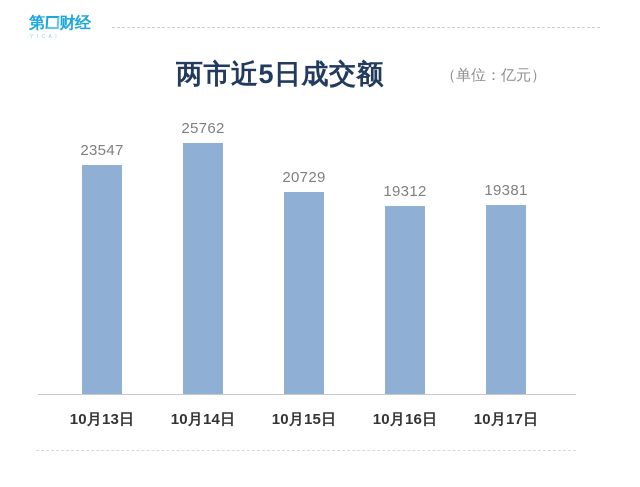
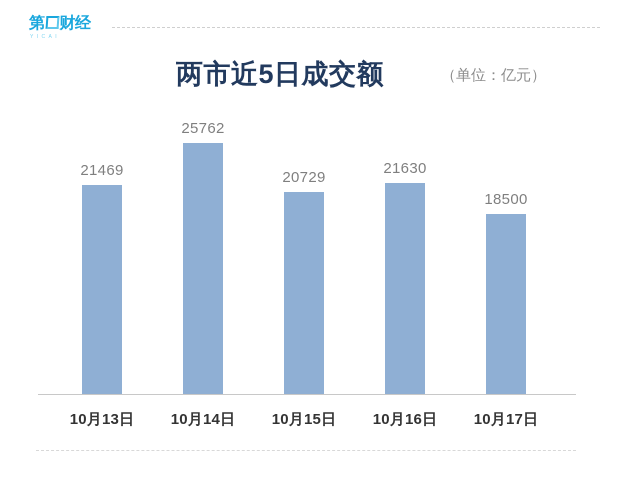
10月13日: 23547 -> 21469
10月16日: 19312 -> 21630
10月17日: 19381 -> 18500
